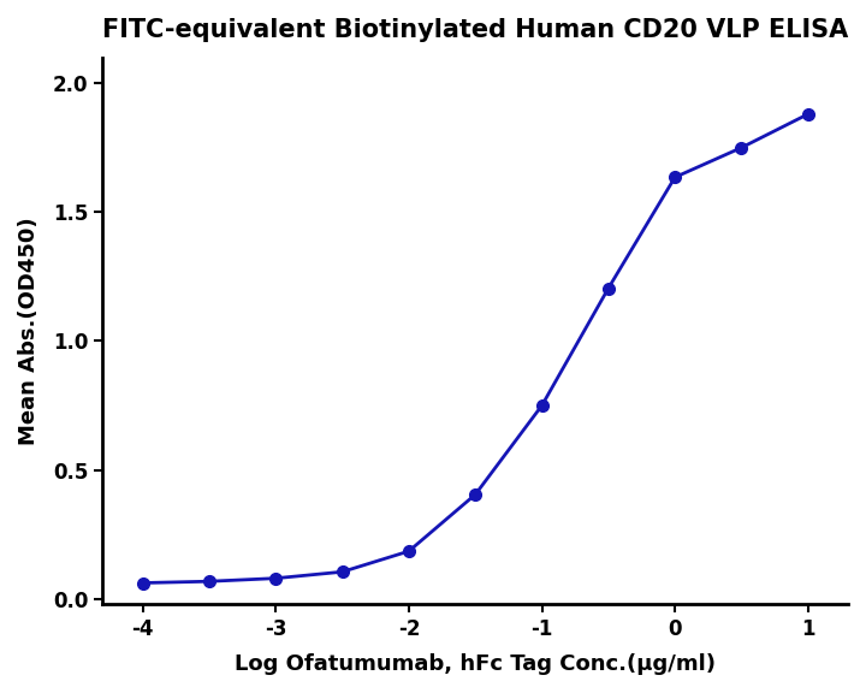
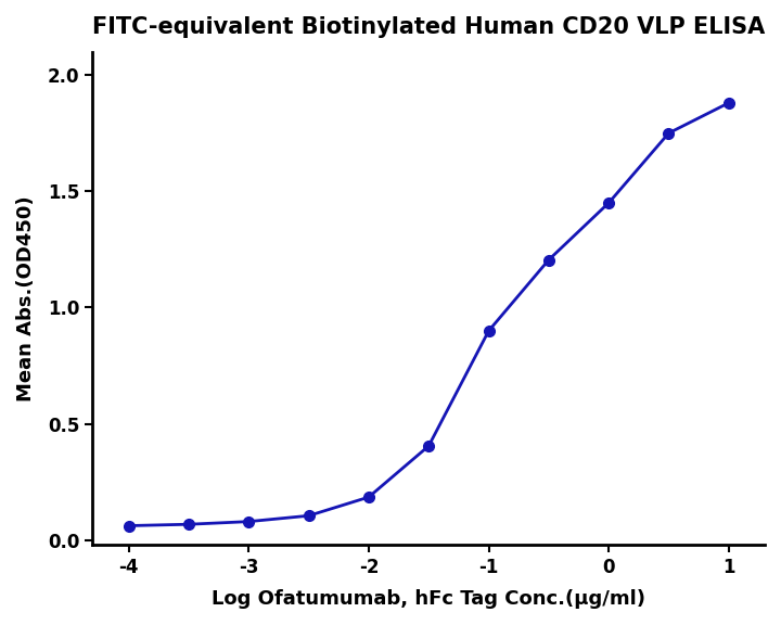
-1: 0.750 -> 0.900
0: 1.635 -> 1.450
